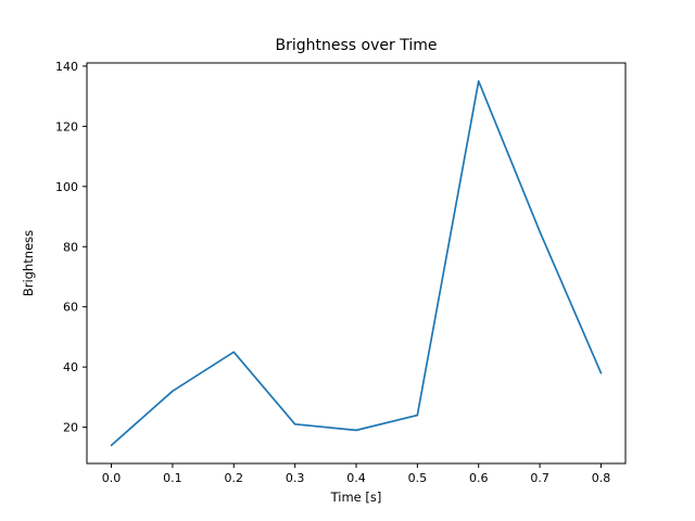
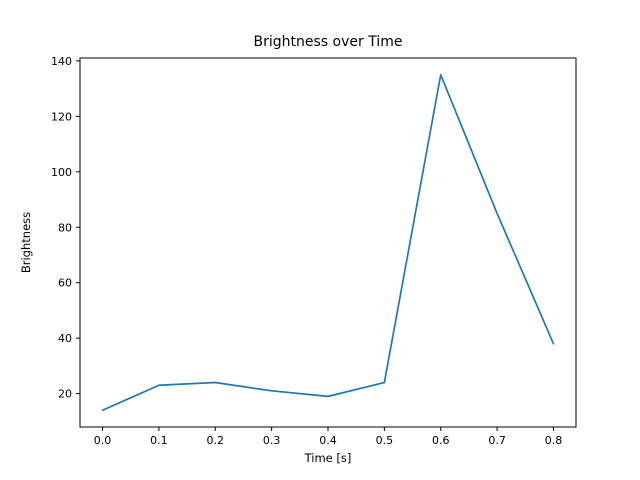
0.1: 32 -> 23
0.2: 45 -> 24
